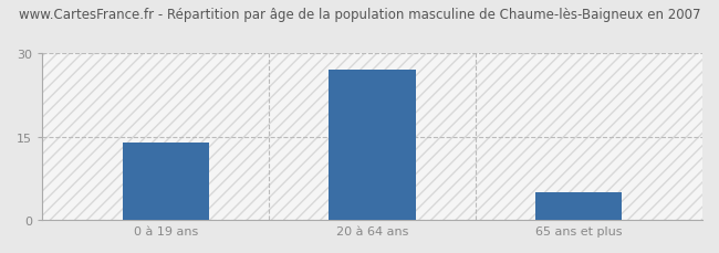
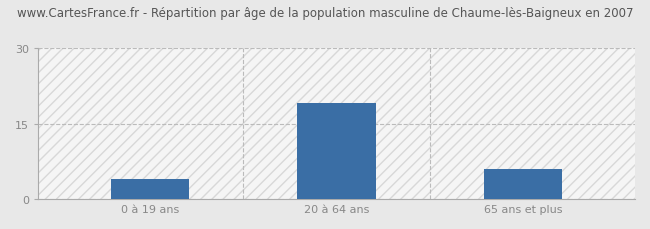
0 à 19 ans: 14 -> 4
20 à 64 ans: 27 -> 19
65 ans et plus: 5 -> 6
